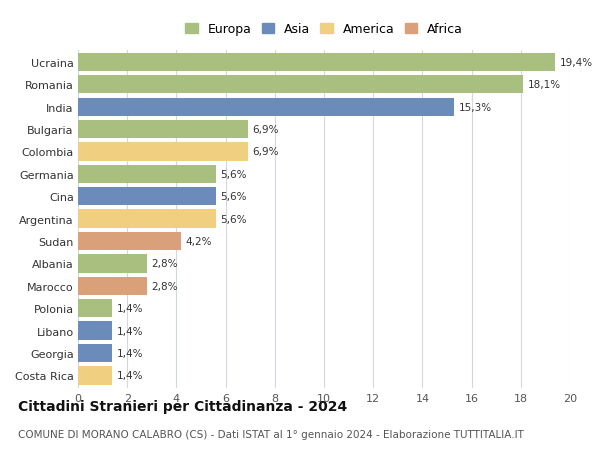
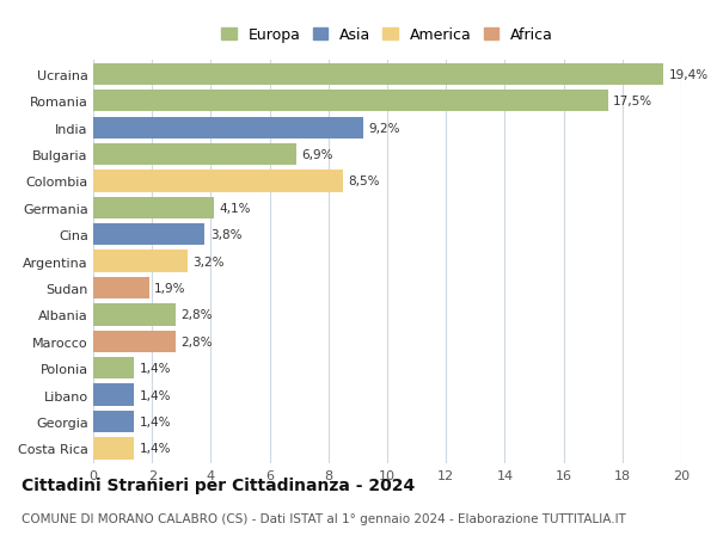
Romania: 18,1% -> 17,5%
India: 15,3% -> 9,2%
Colombia: 6,9% -> 8,5%
Germania: 5,6% -> 4,1%
Cina: 5,6% -> 3,8%
Argentina: 5,6% -> 3,2%
Sudan: 4,2% -> 1,9%
